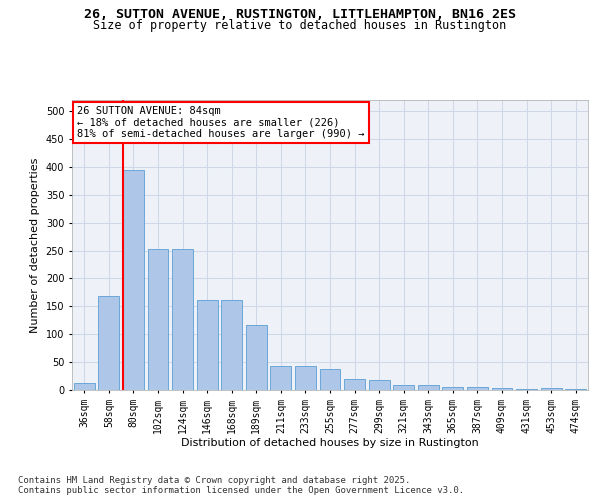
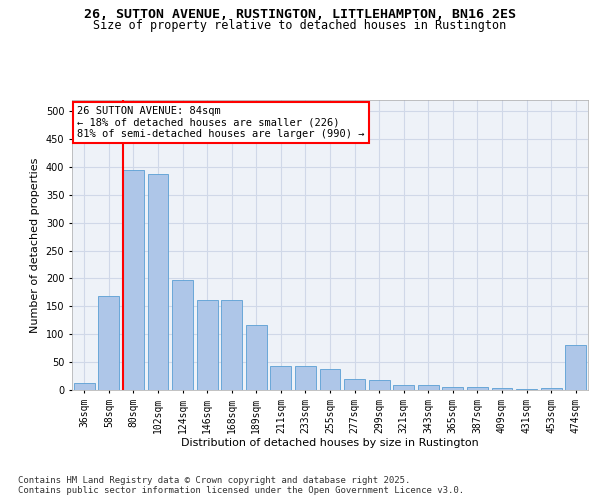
102sqm: 253 -> 388
124sqm: 253 -> 198
474sqm: 1 -> 80
